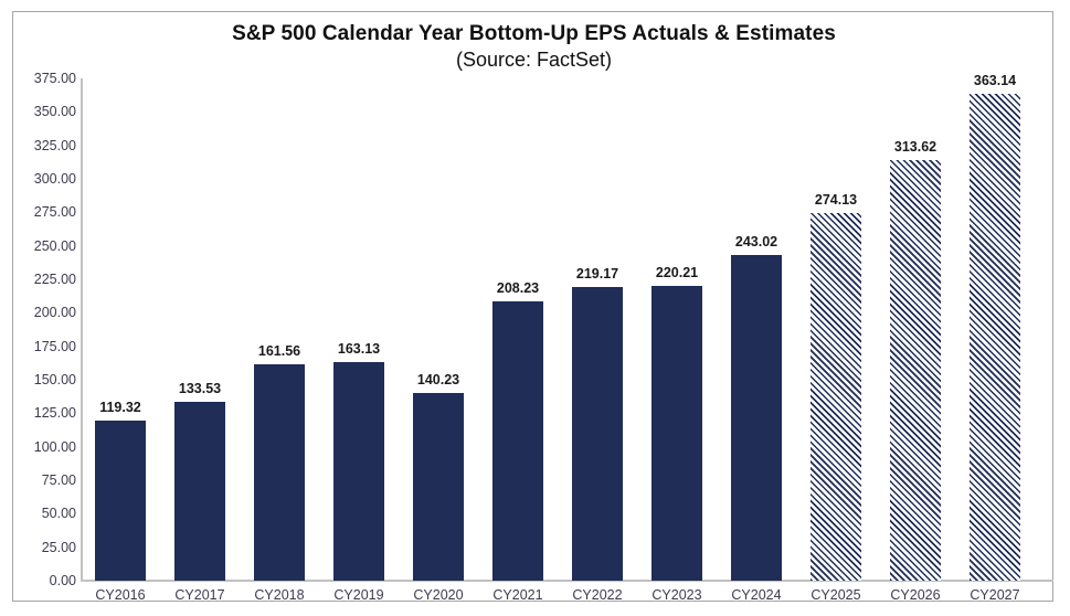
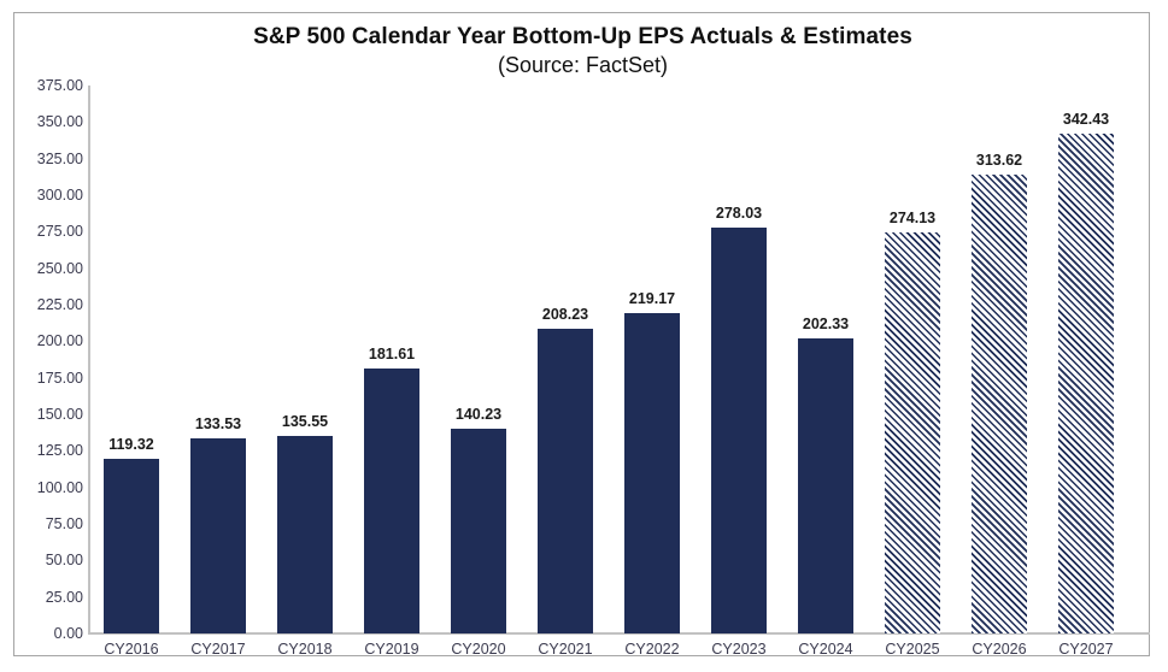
CY2018: 161.56 -> 135.55
CY2019: 163.13 -> 181.61
CY2023: 220.21 -> 278.03
CY2024: 243.02 -> 202.33
CY2027: 363.14 -> 342.43
